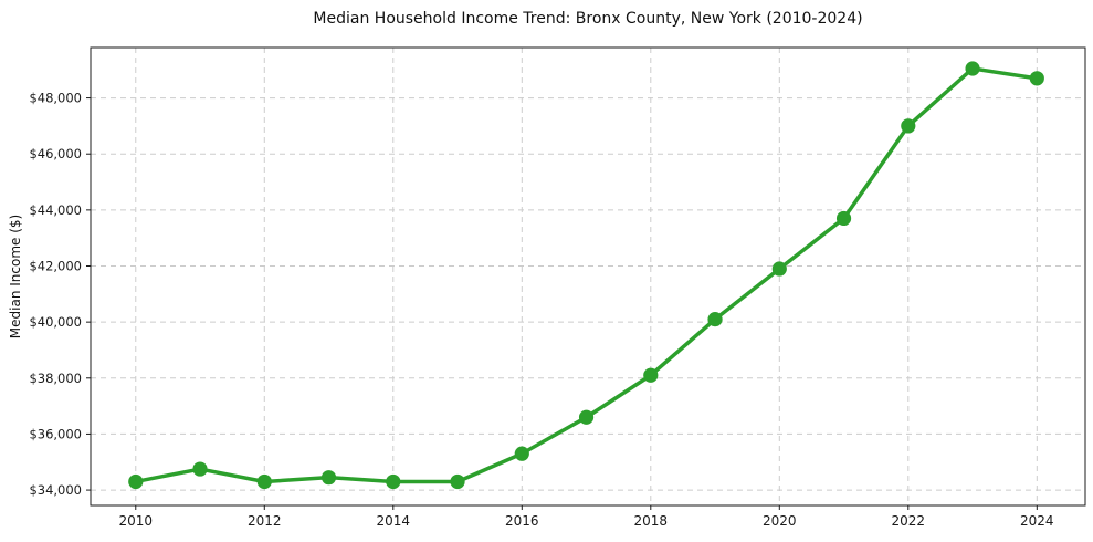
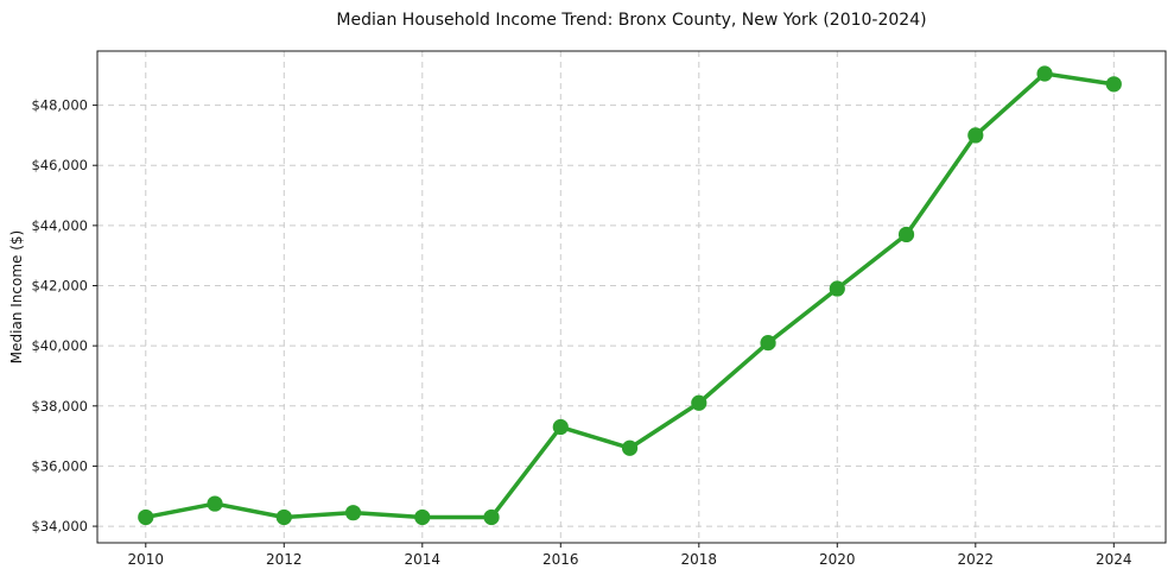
2016: $35300 -> $37300
